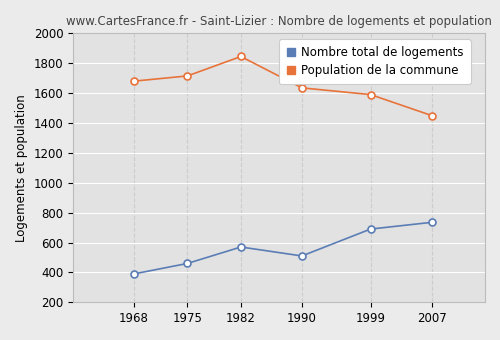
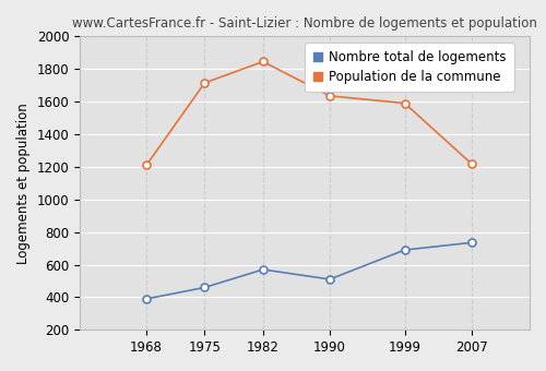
Population de la commune/1968: 1680 -> 1210
Population de la commune/2007: 1450 -> 1220
